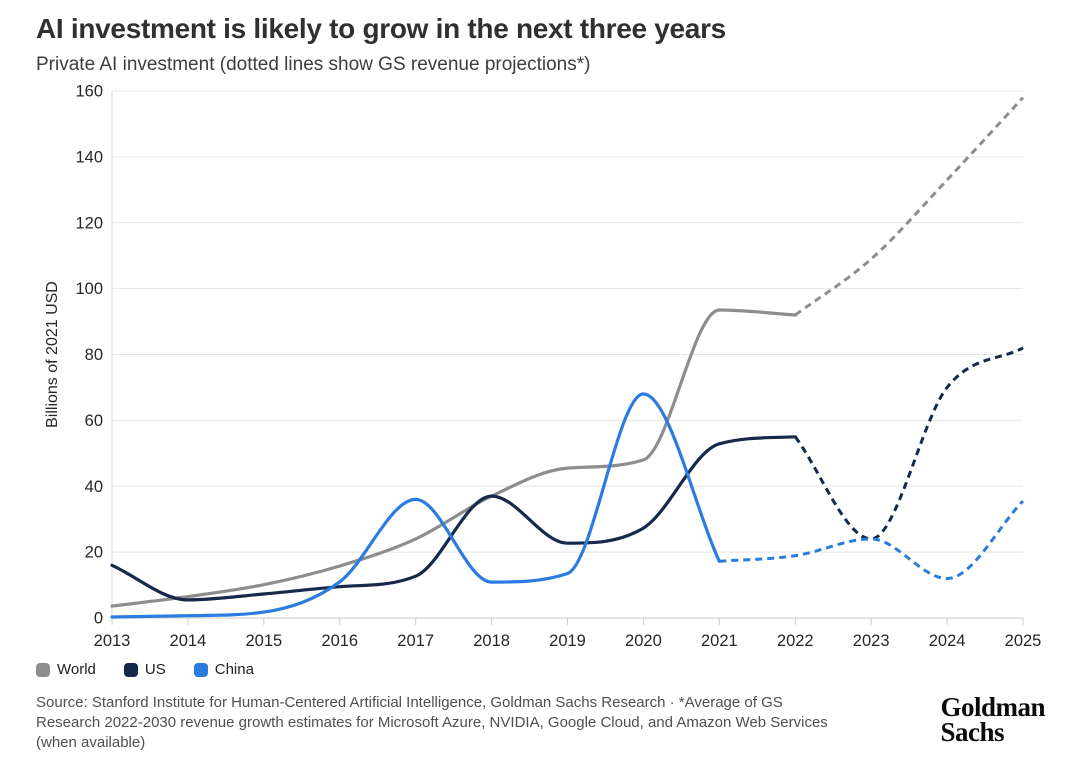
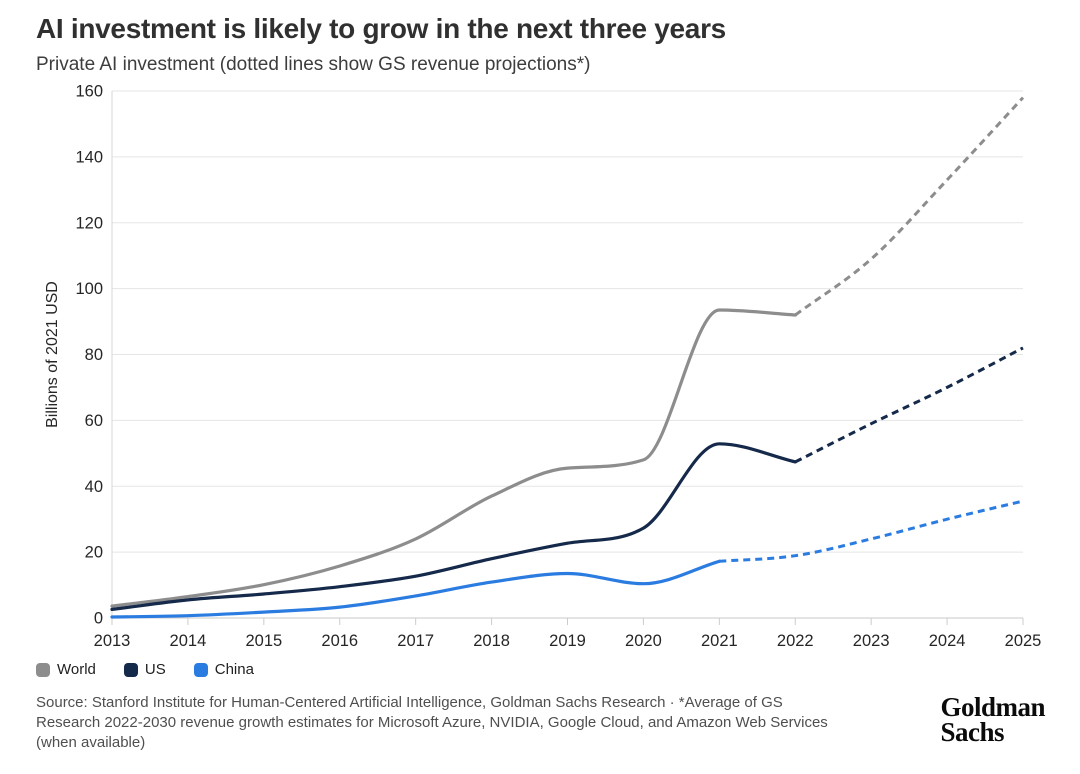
US/2013: 16 -> 3
China/2016: 11 -> 3
China/2017: 36 -> 7
US/2018: 37 -> 18
China/2020: 68 -> 10
US/2022: 55 -> 47
US/2023: 24 -> 59
China/2024: 12 -> 30
